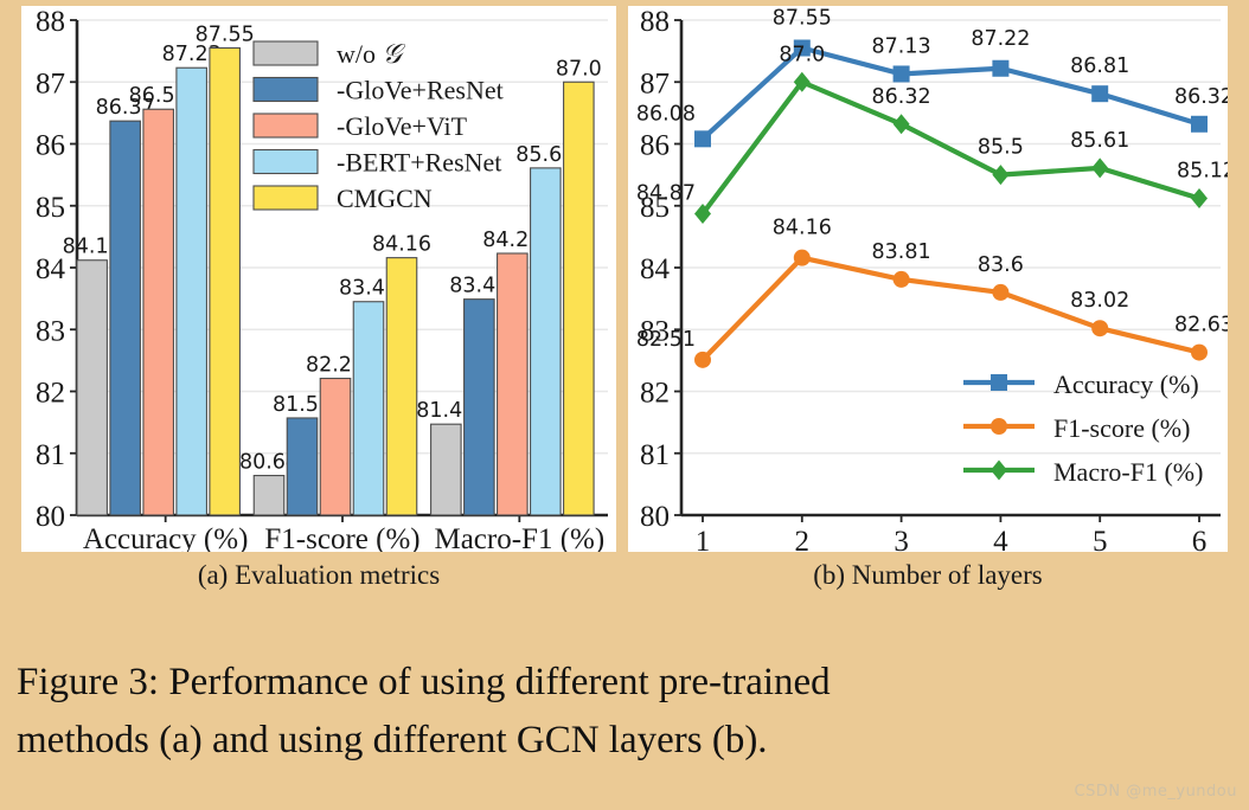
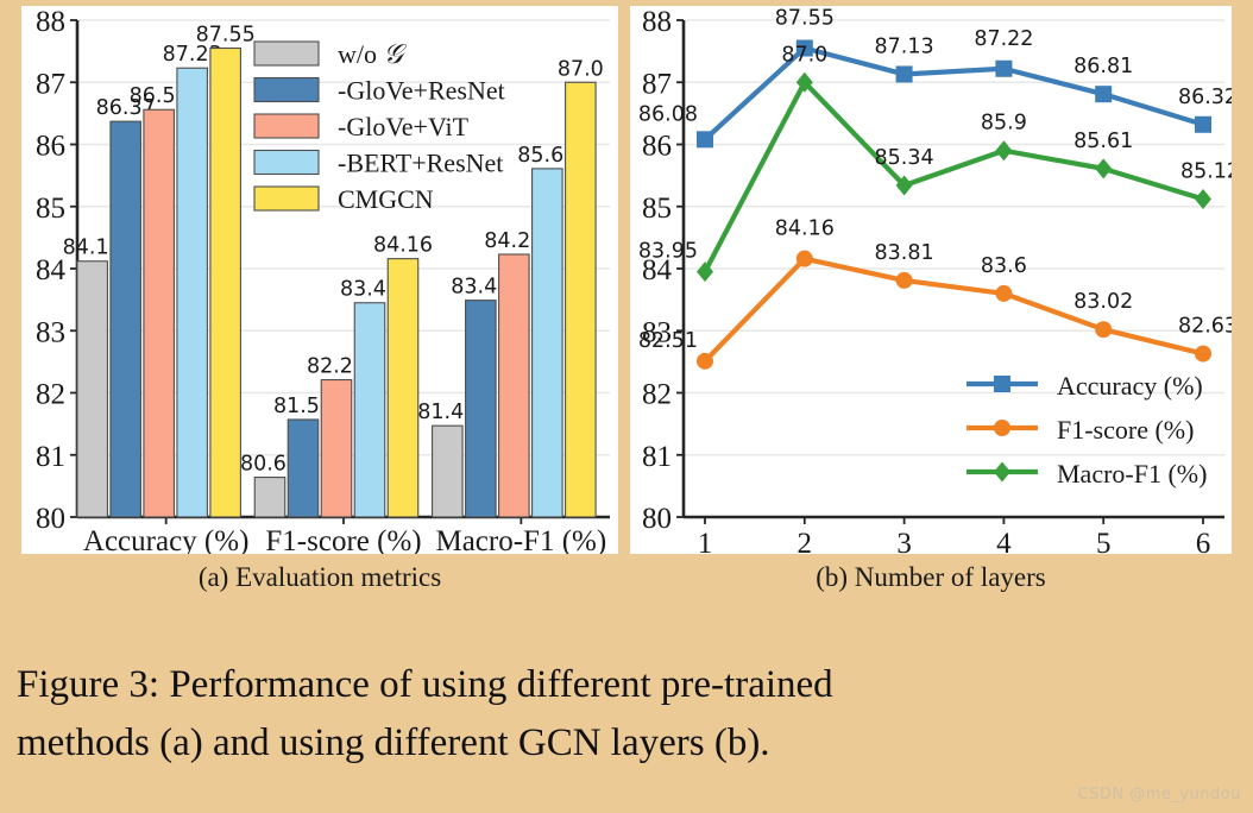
(b) Number of layers/Macro-F1 (%)/1: 84.87 -> 83.95
(b) Number of layers/Macro-F1 (%)/3: 86.32 -> 85.34
(b) Number of layers/Macro-F1 (%)/4: 85.5 -> 85.9
